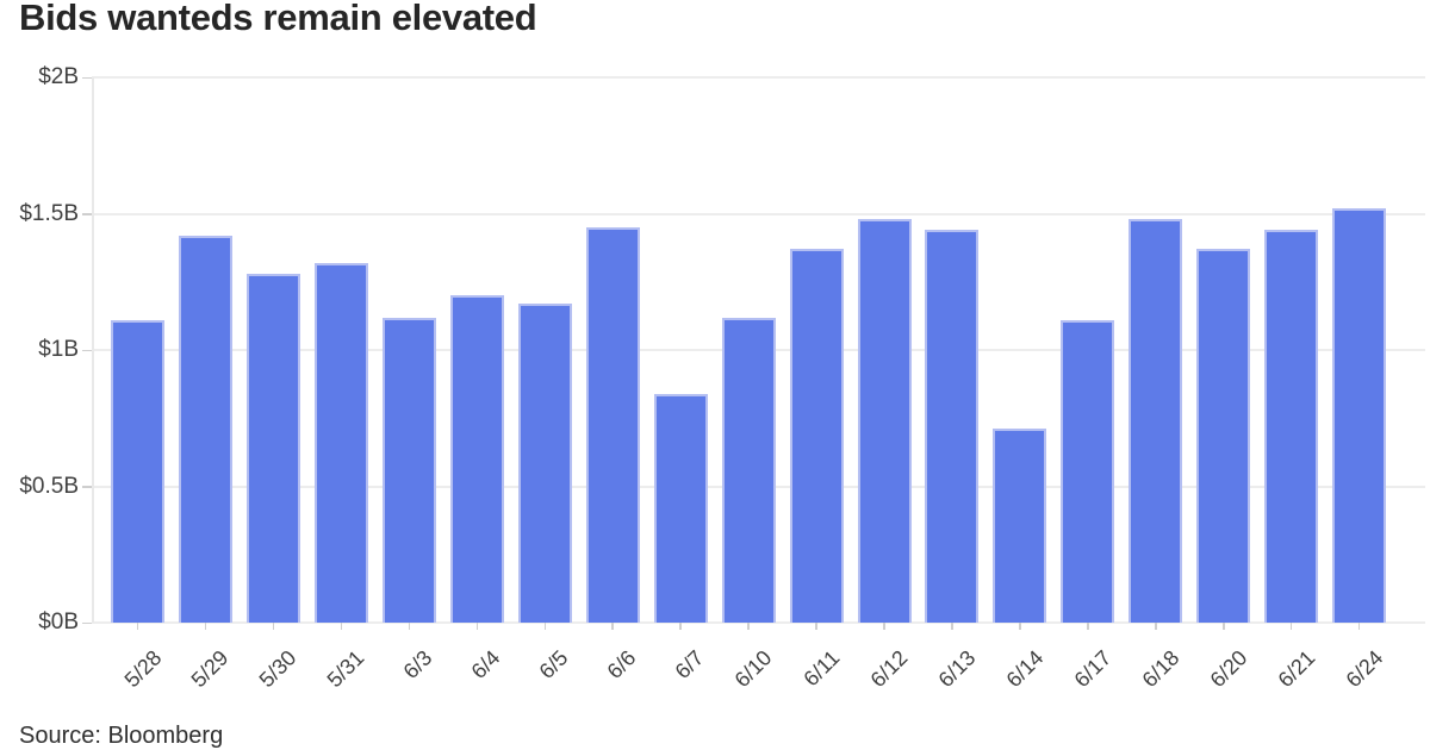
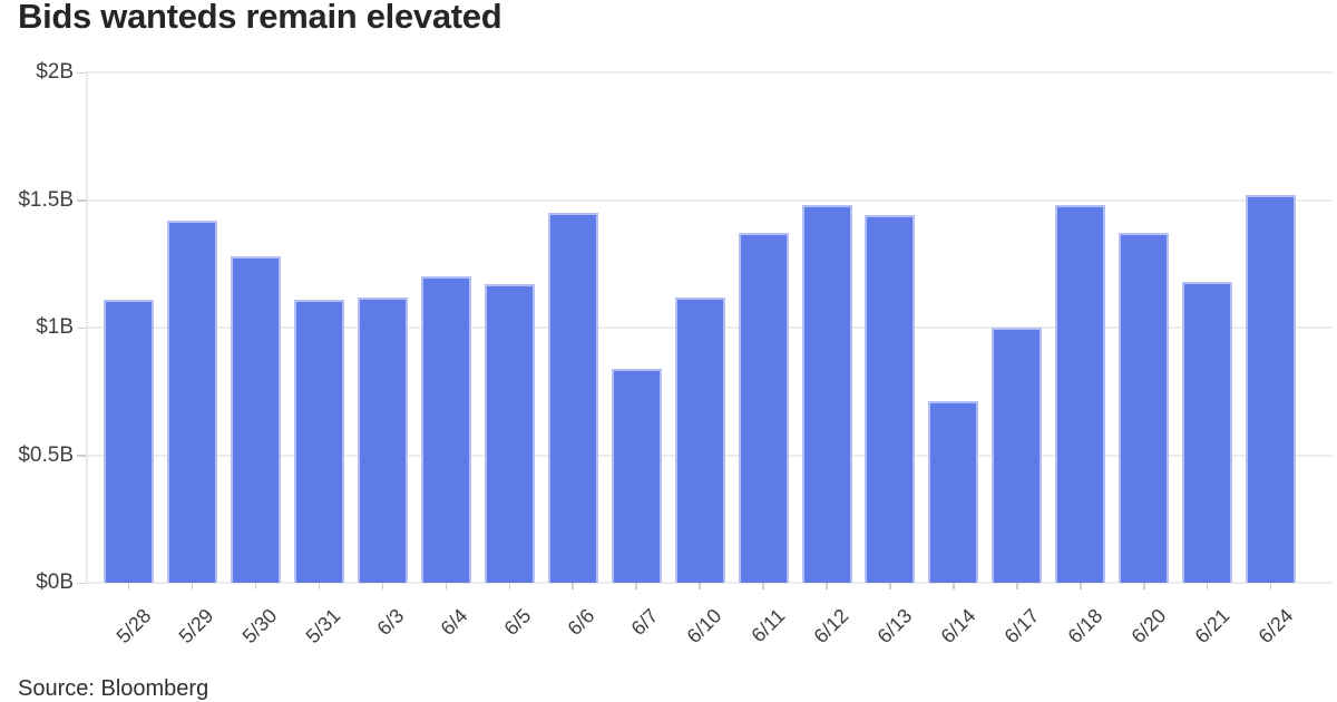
5/31: $1.32B -> $1.11B
6/17: $1.11B -> $1.00B
6/21: $1.44B -> $1.18B
